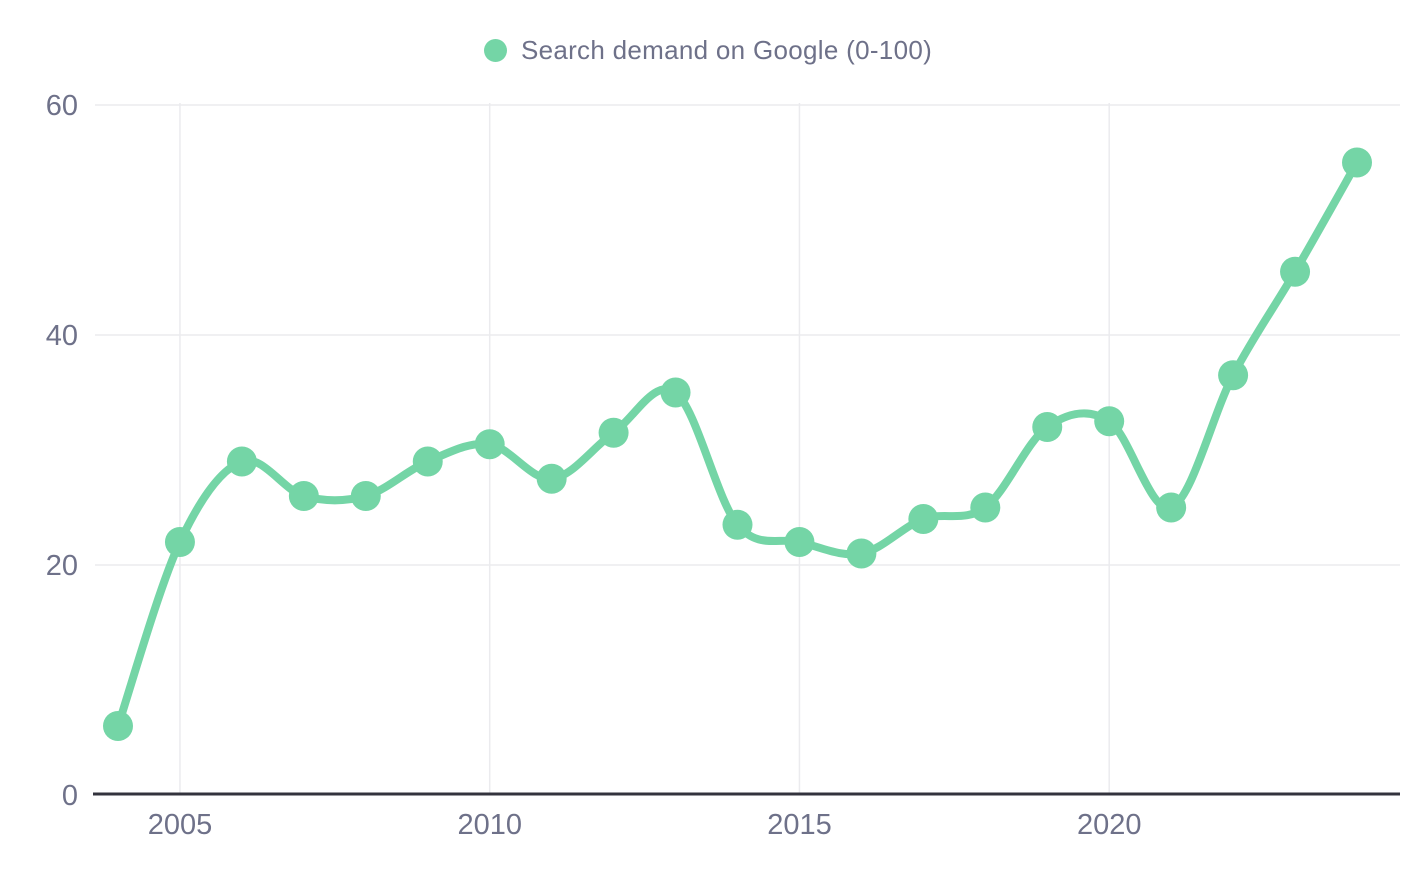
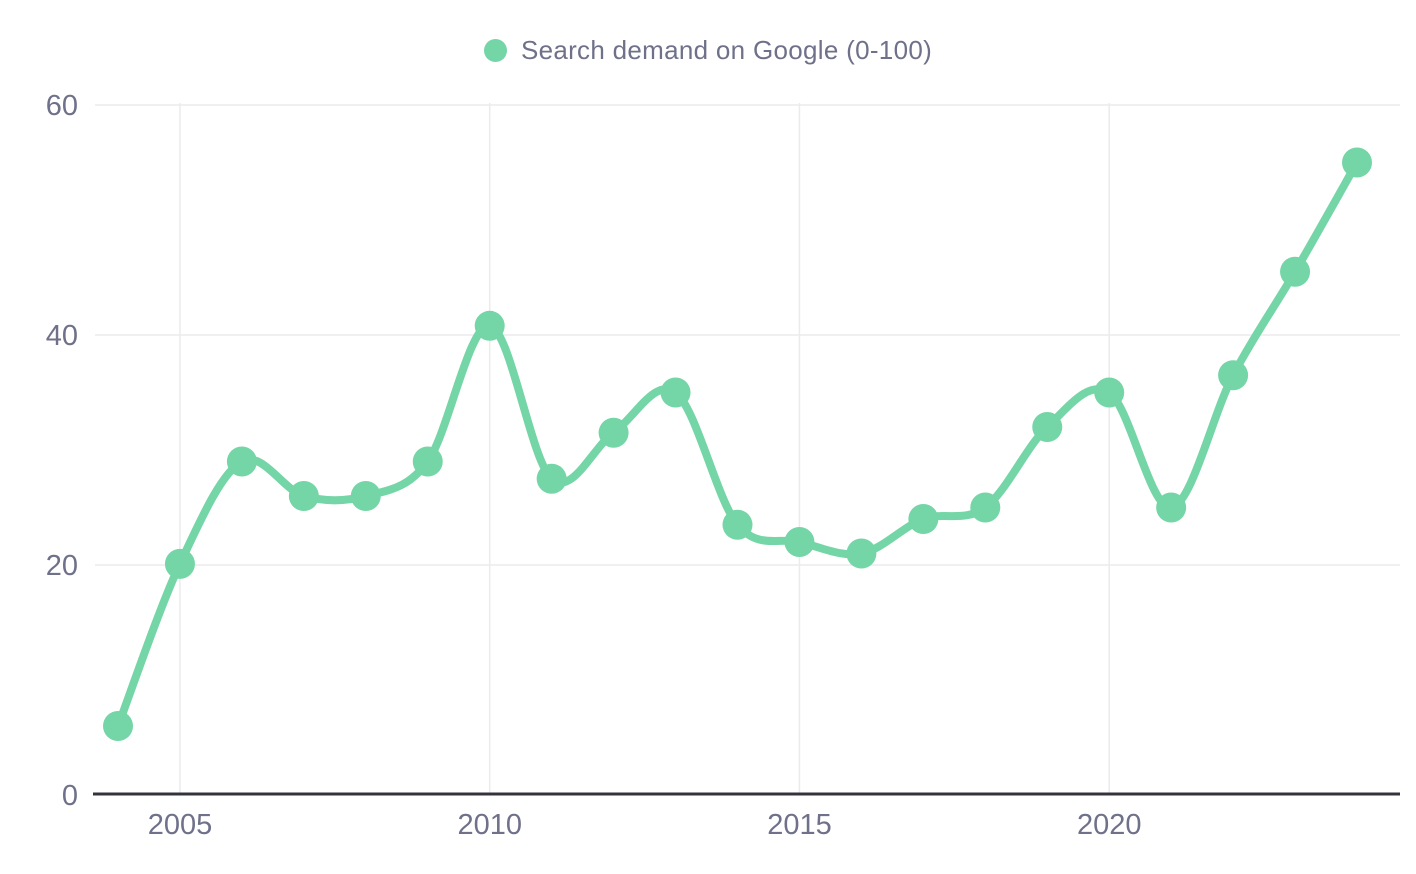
2005: 22.0 -> 20.1
2010: 30.5 -> 40.8
2020: 32.5 -> 35.0
